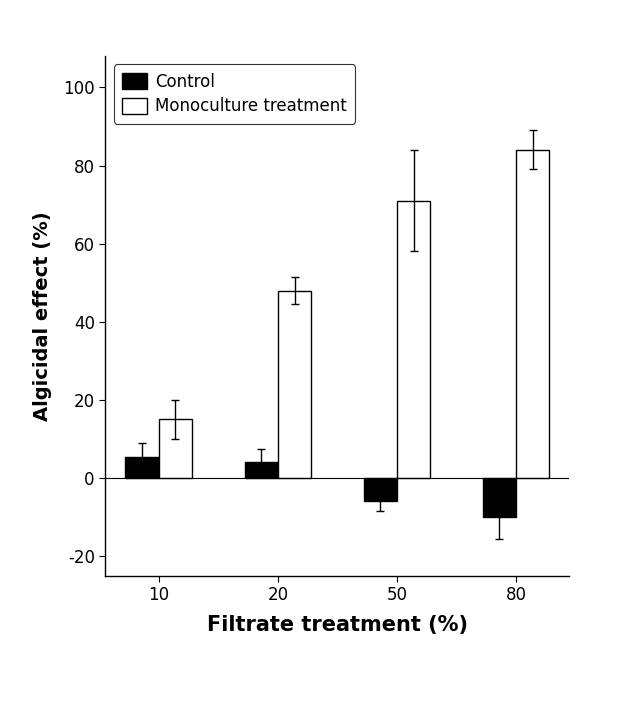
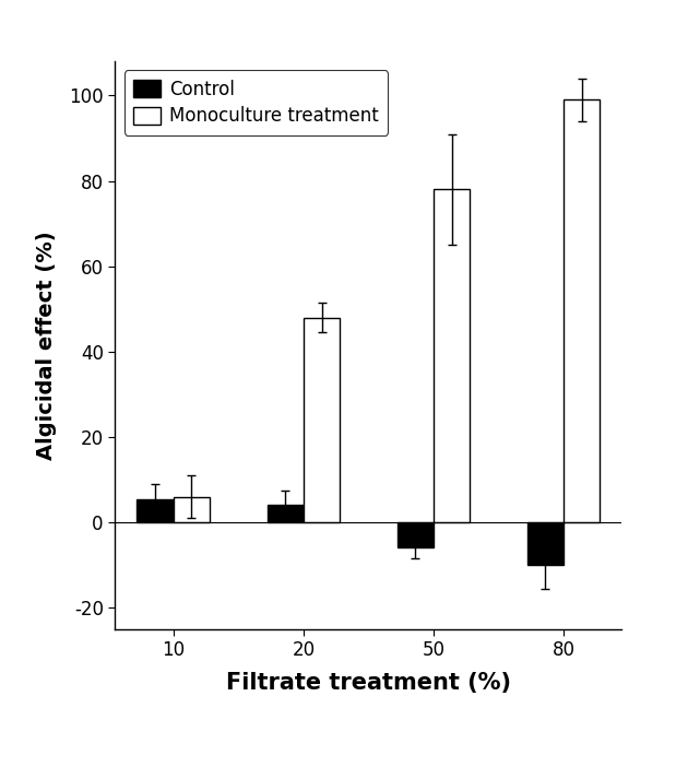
Monoculture treatment/10: 15 -> 6
Monoculture treatment/50: 71 -> 78
Monoculture treatment/80: 84 -> 99
